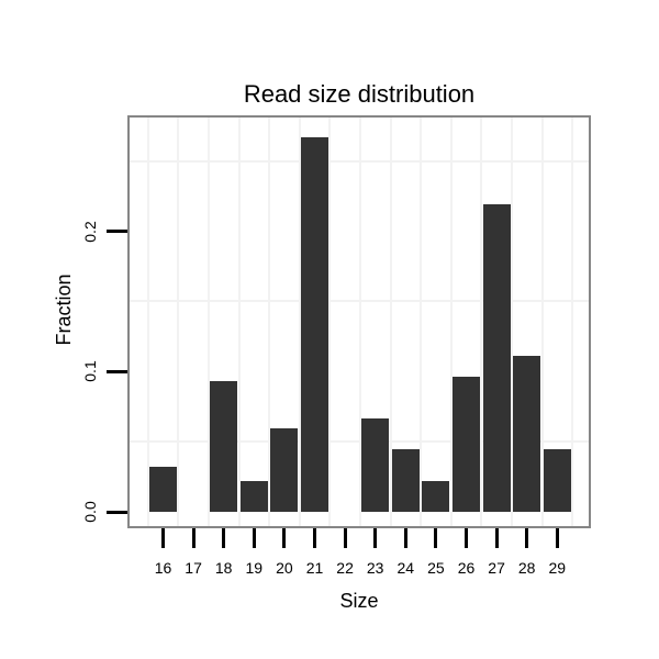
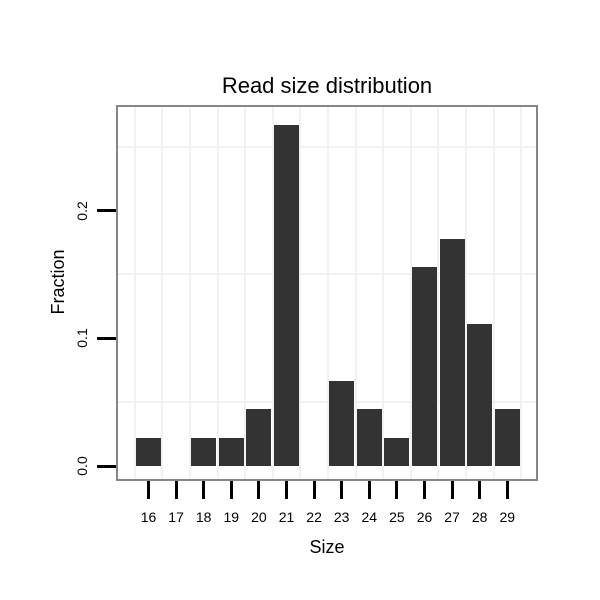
16: 0.032 -> 0.022
18: 0.093 -> 0.022
20: 0.060 -> 0.044
26: 0.096 -> 0.156
27: 0.219 -> 0.178
